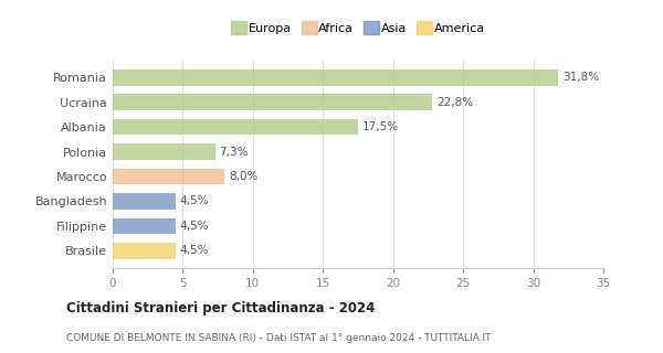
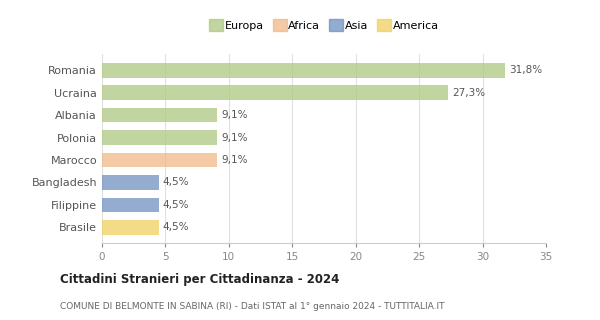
Ucraina: 22,8% -> 27,3%
Albania: 17,5% -> 9,1%
Polonia: 7,3% -> 9,1%
Marocco: 8,0% -> 9,1%
